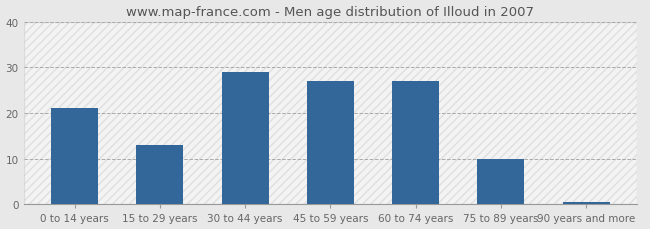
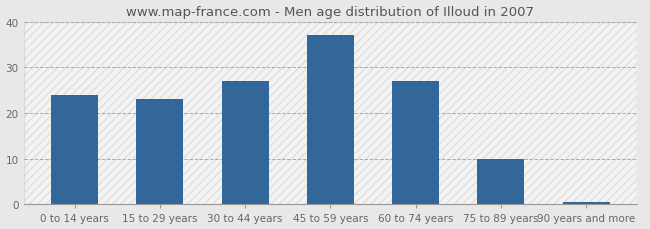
0 to 14 years: 21.0 -> 24.0
15 to 29 years: 13.0 -> 23.0
30 to 44 years: 29.0 -> 27.0
45 to 59 years: 27.0 -> 37.0
